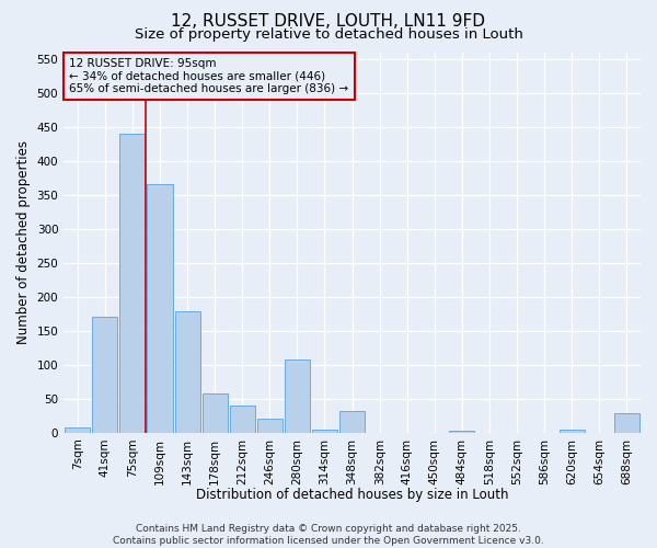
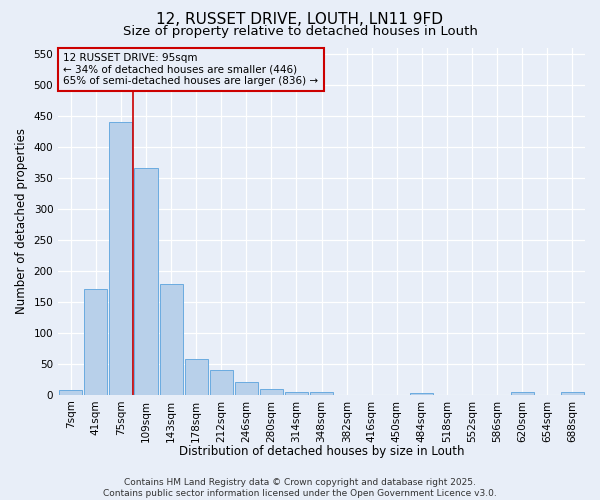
280sqm: 108 -> 10
348sqm: 32 -> 5
688sqm: 28 -> 5
